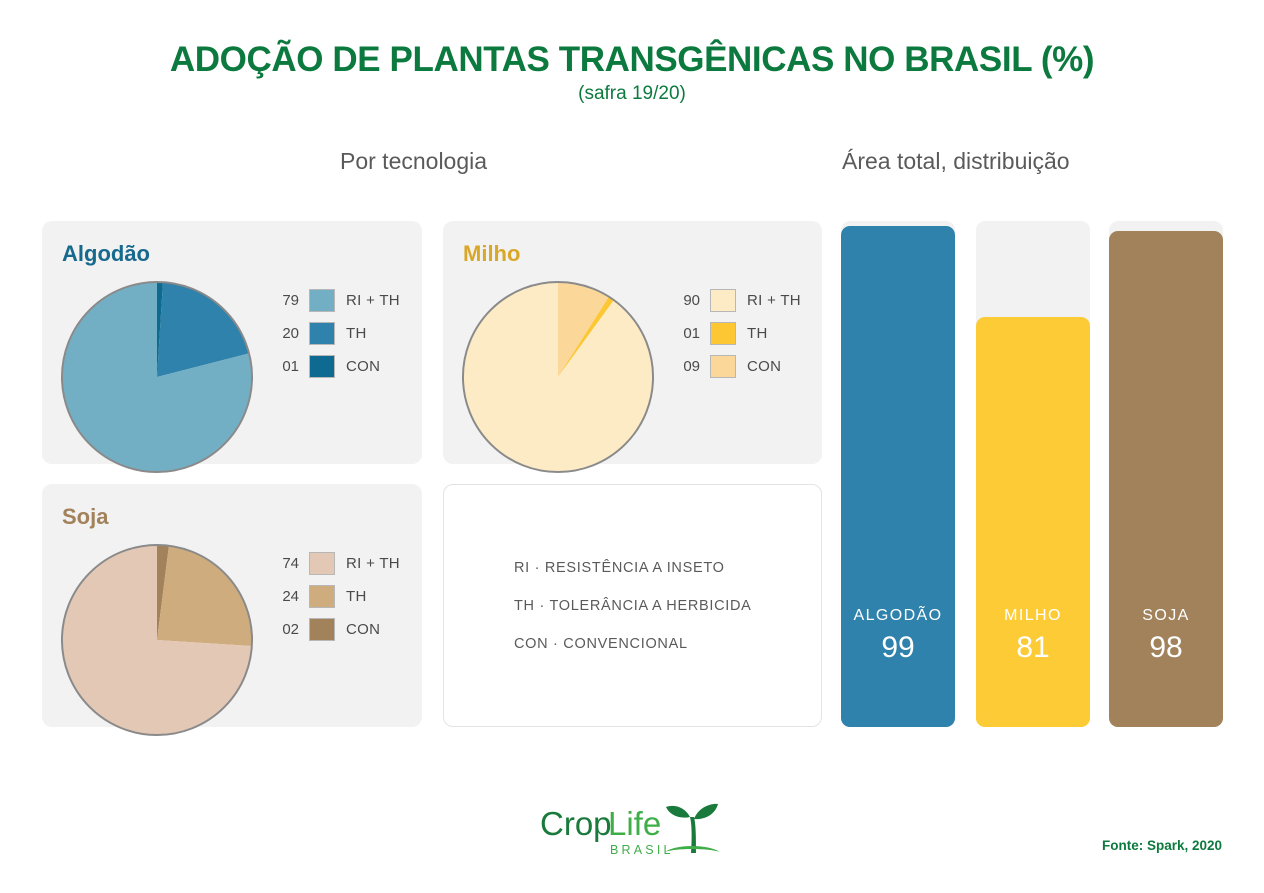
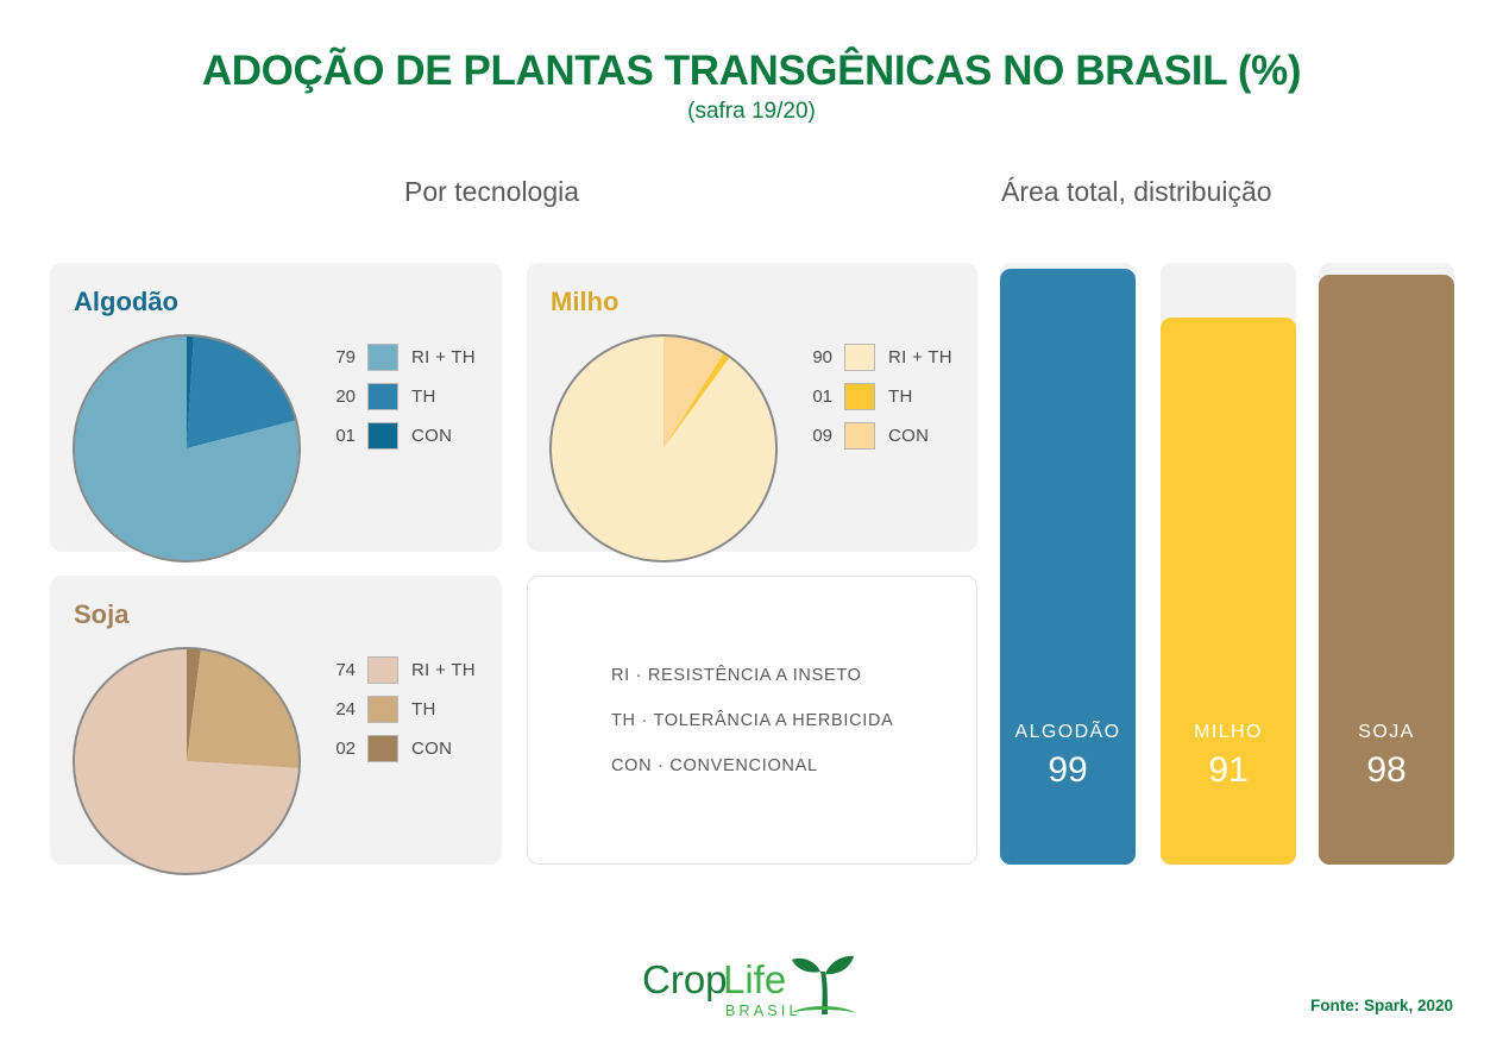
Área total, distribuição/MILHO: 81 -> 91
